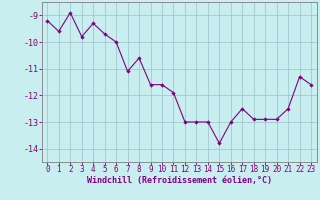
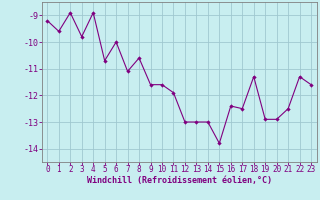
4: -9.3 -> -8.9
5: -9.7 -> -10.7
16: -13.0 -> -12.4
18: -12.9 -> -11.3
